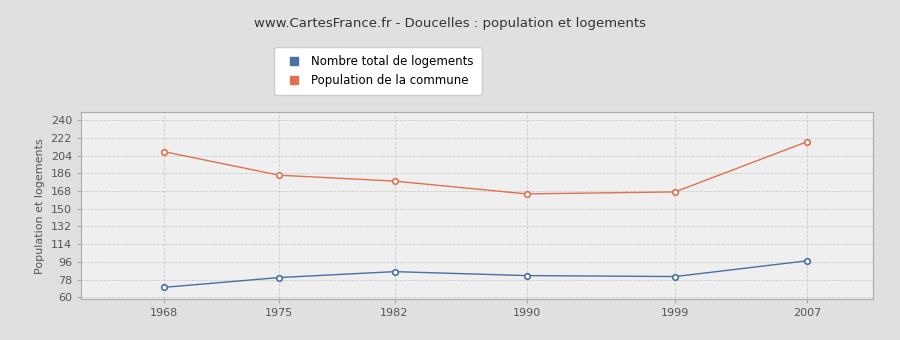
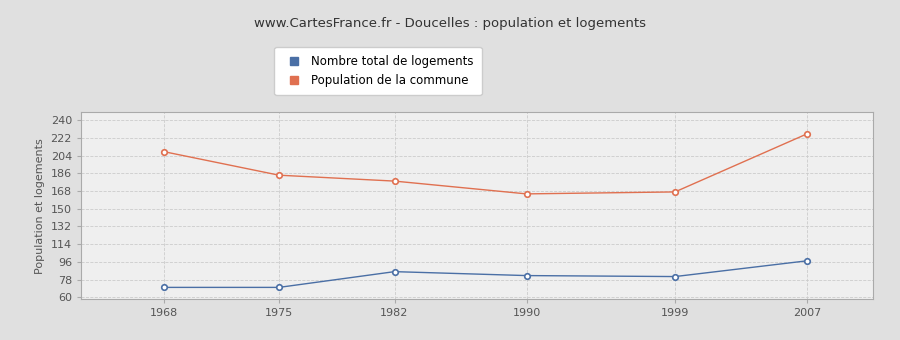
Nombre total de logements/1975: 80 -> 70
Population de la commune/2007: 218 -> 226
